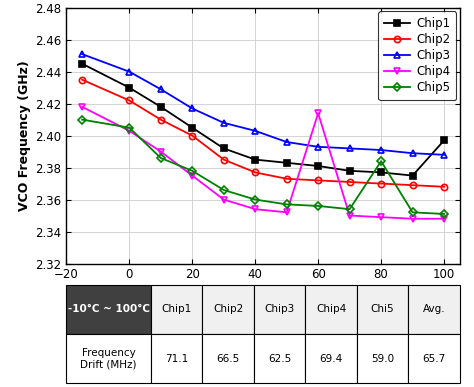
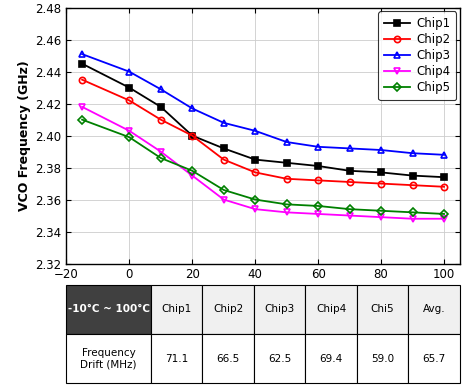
Chip5/0: 2.405 -> 2.399
Chip1/20: 2.405 -> 2.400
Chip4/60: 2.414 -> 2.351
Chip5/80: 2.384 -> 2.353
Chip1/100: 2.397 -> 2.374
